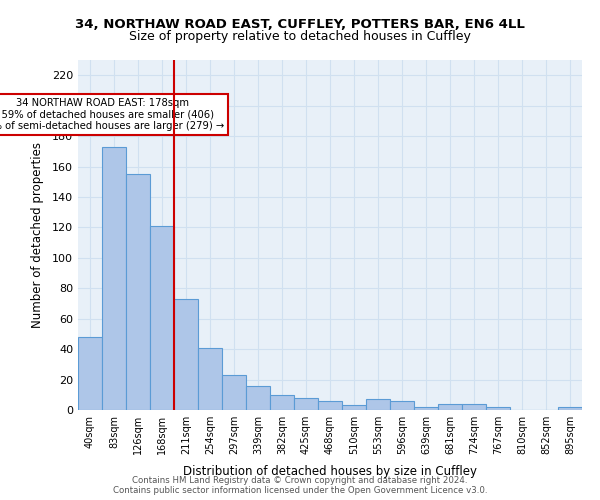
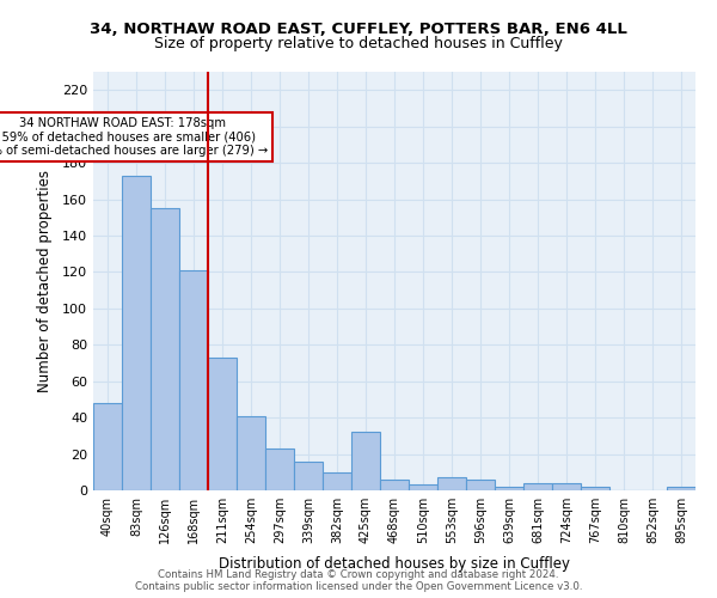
425sqm: 8 -> 32
